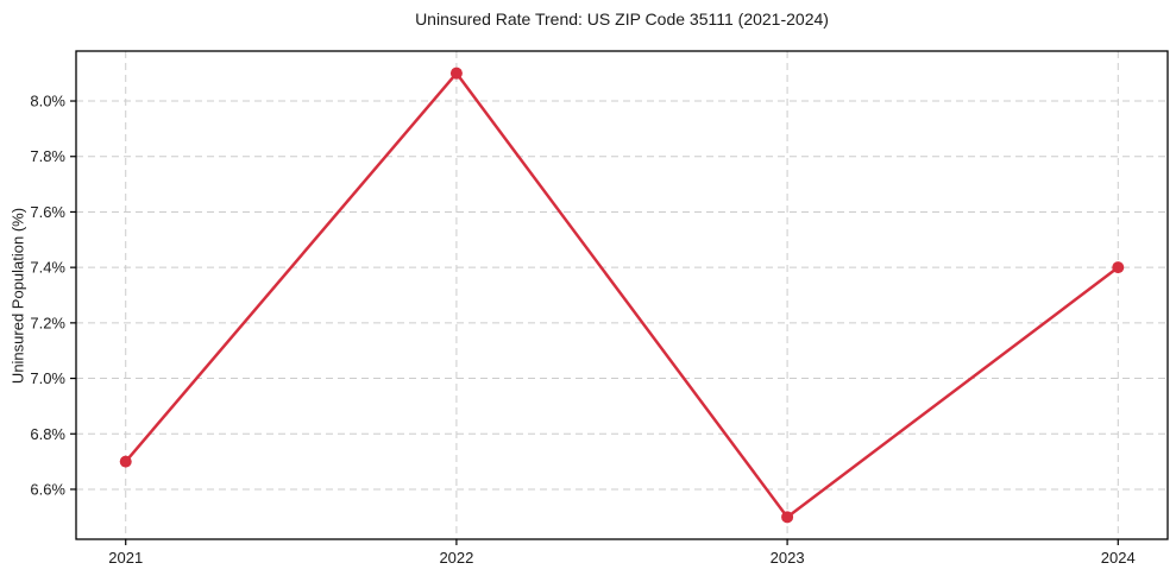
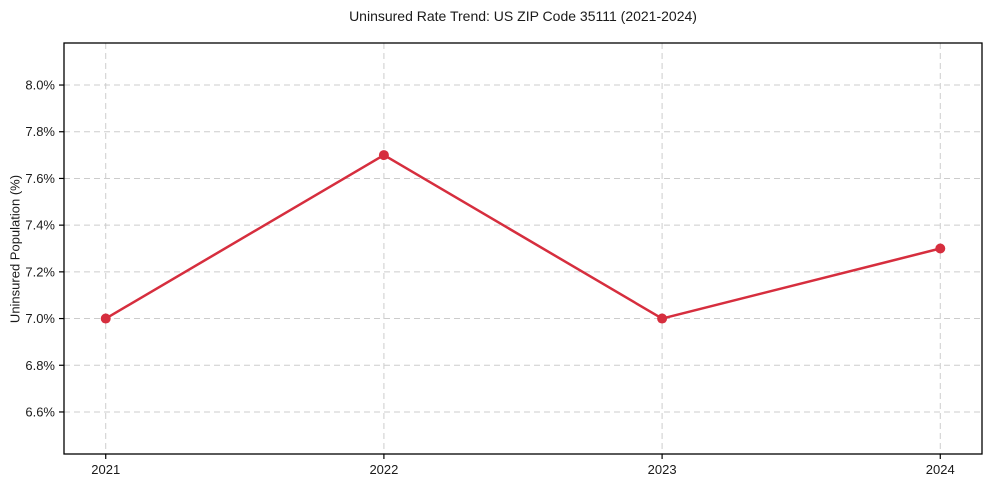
2021: 6.7% -> 7.0%
2022: 8.1% -> 7.7%
2023: 6.5% -> 7.0%
2024: 7.4% -> 7.3%
